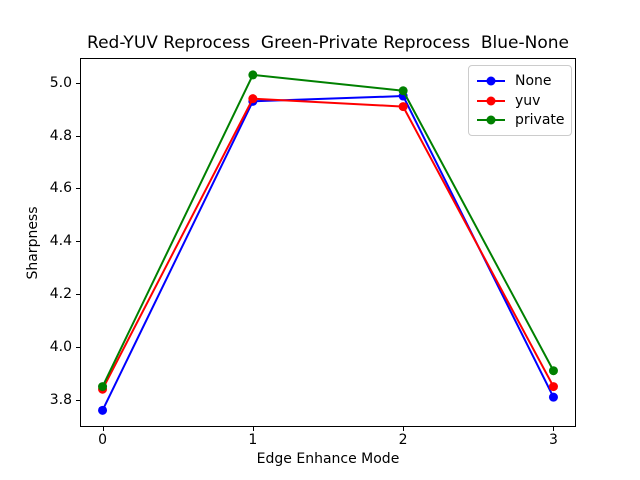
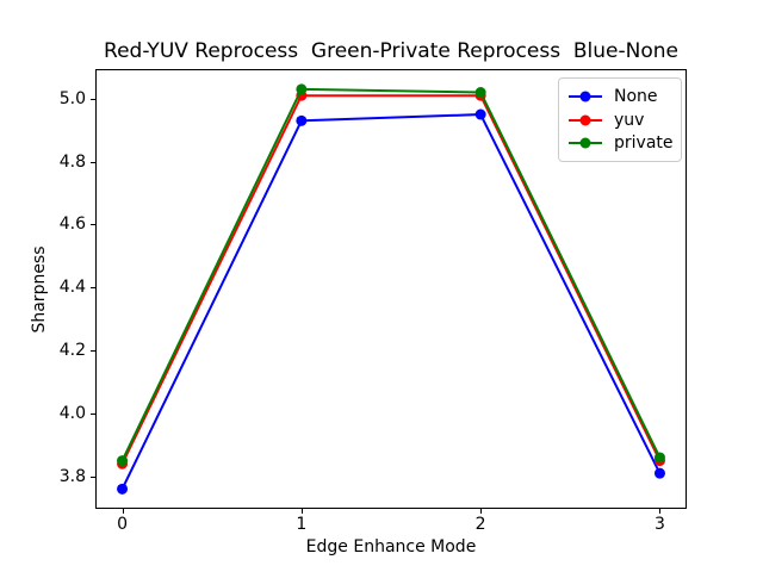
yuv/1: 4.94 -> 5.01
yuv/2: 4.91 -> 5.01
private/2: 4.97 -> 5.02
private/3: 3.91 -> 3.86
